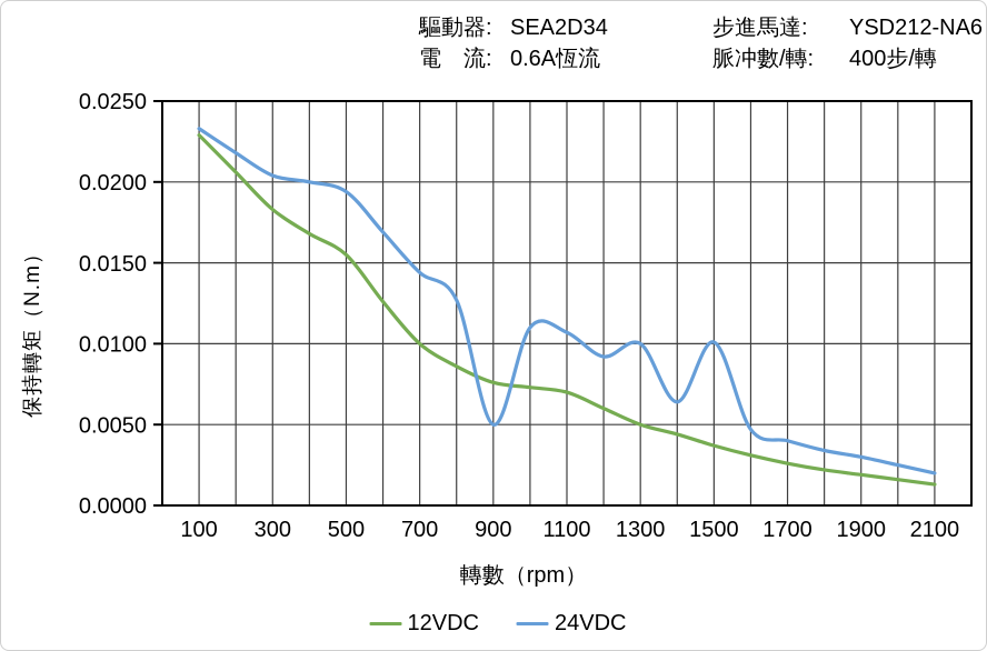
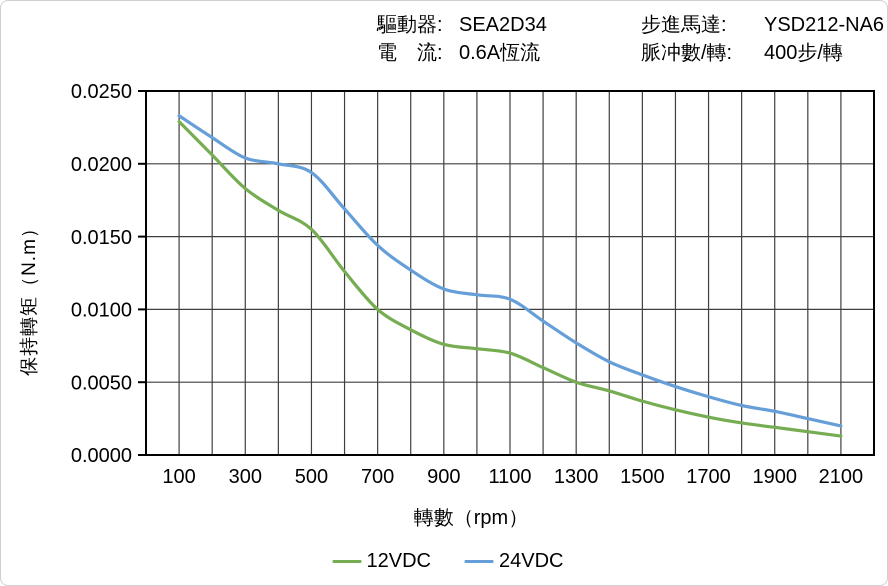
24VDC/900: 0.0050 -> 0.0114
24VDC/1300: 0.0100 -> 0.0077
24VDC/1500: 0.0101 -> 0.0055
